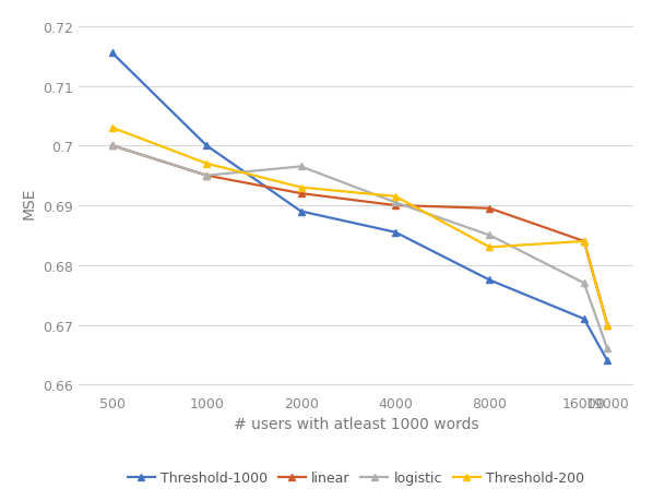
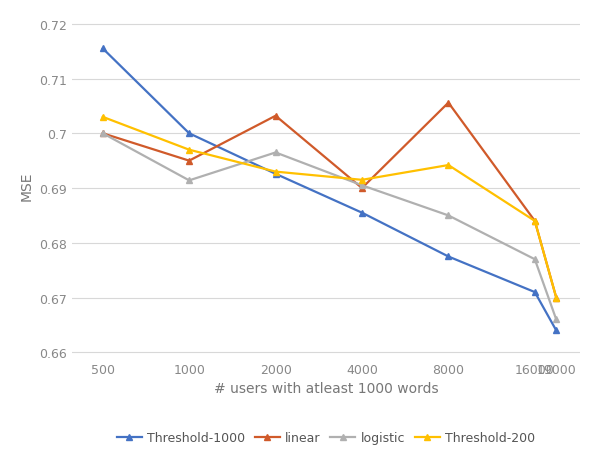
logistic/1000: 0.6950 -> 0.6914
Threshold-1000/2000: 0.6890 -> 0.6926
linear/2000: 0.6920 -> 0.7032
linear/8000: 0.6895 -> 0.7056
Threshold-200/8000: 0.6830 -> 0.6942
